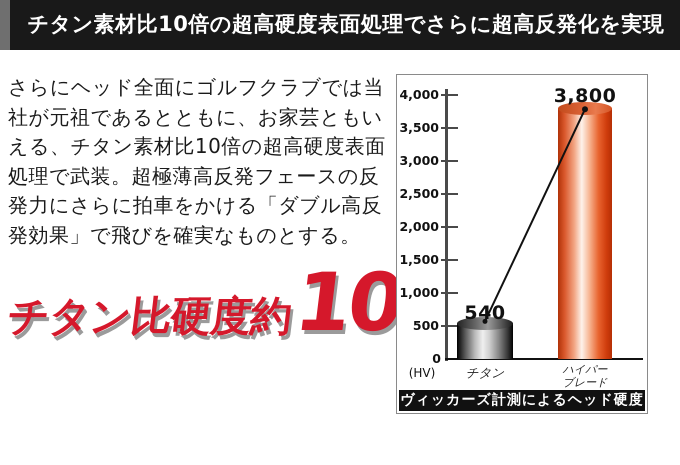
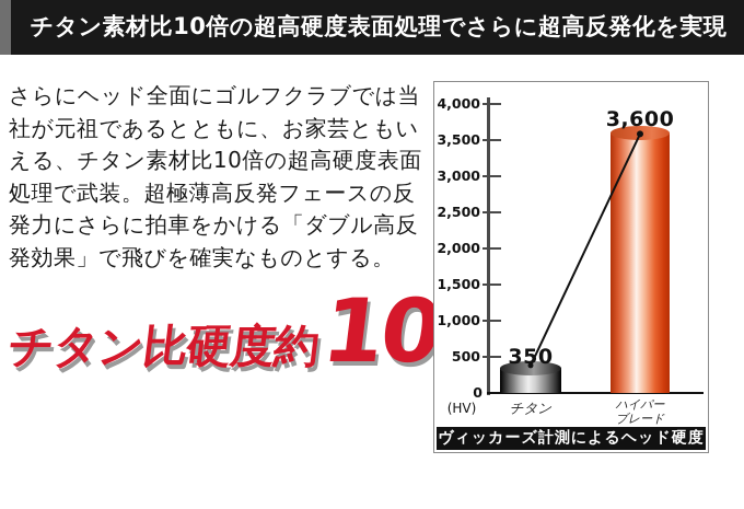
チタン: 540 -> 350
ハイパーブレードFW: 3,800 -> 3,600
